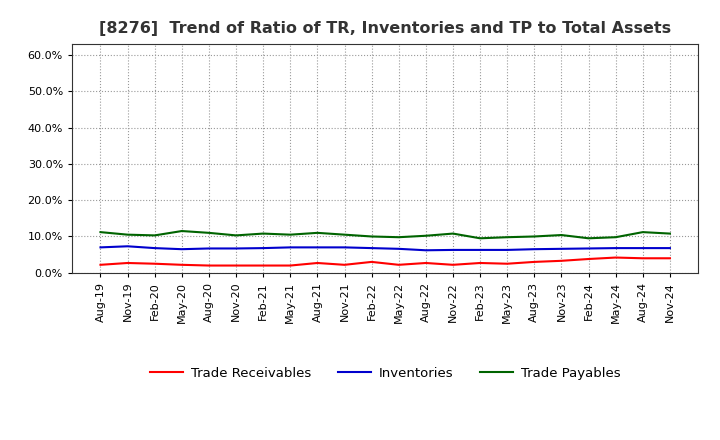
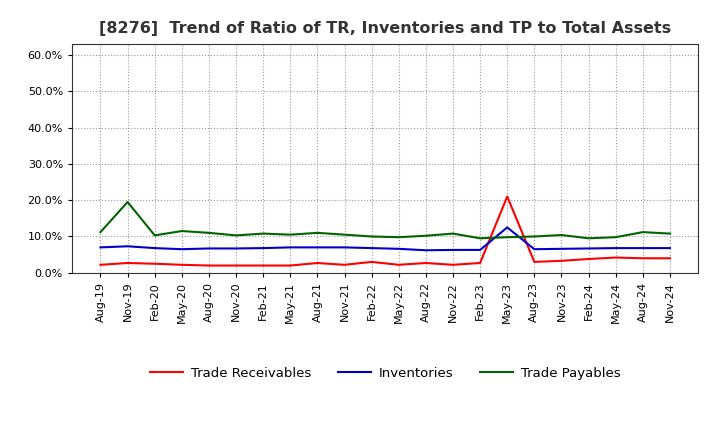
Trade Payables/Nov-19: 10.5% -> 19.5%
Trade Receivables/May-23: 2.5% -> 21.0%
Inventories/May-23: 6.3% -> 12.5%
